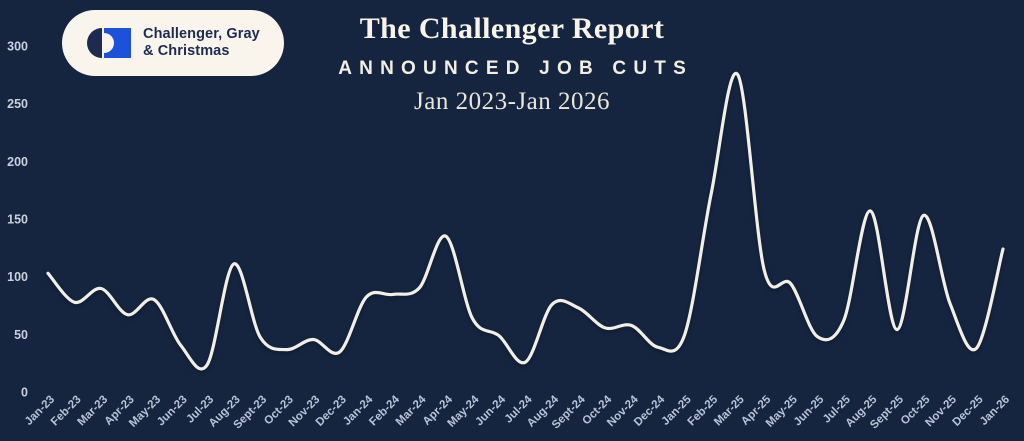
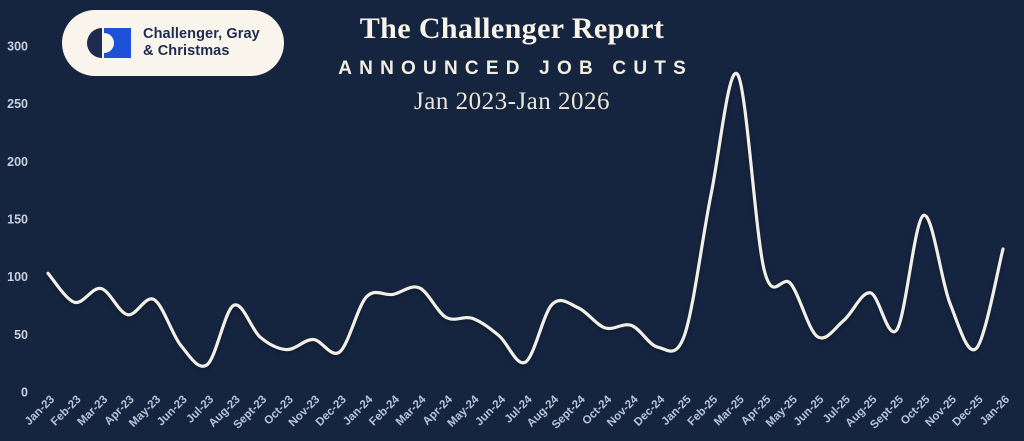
Aug-23: 111 -> 75
Apr-24: 135 -> 65
Aug-25: 157 -> 86
